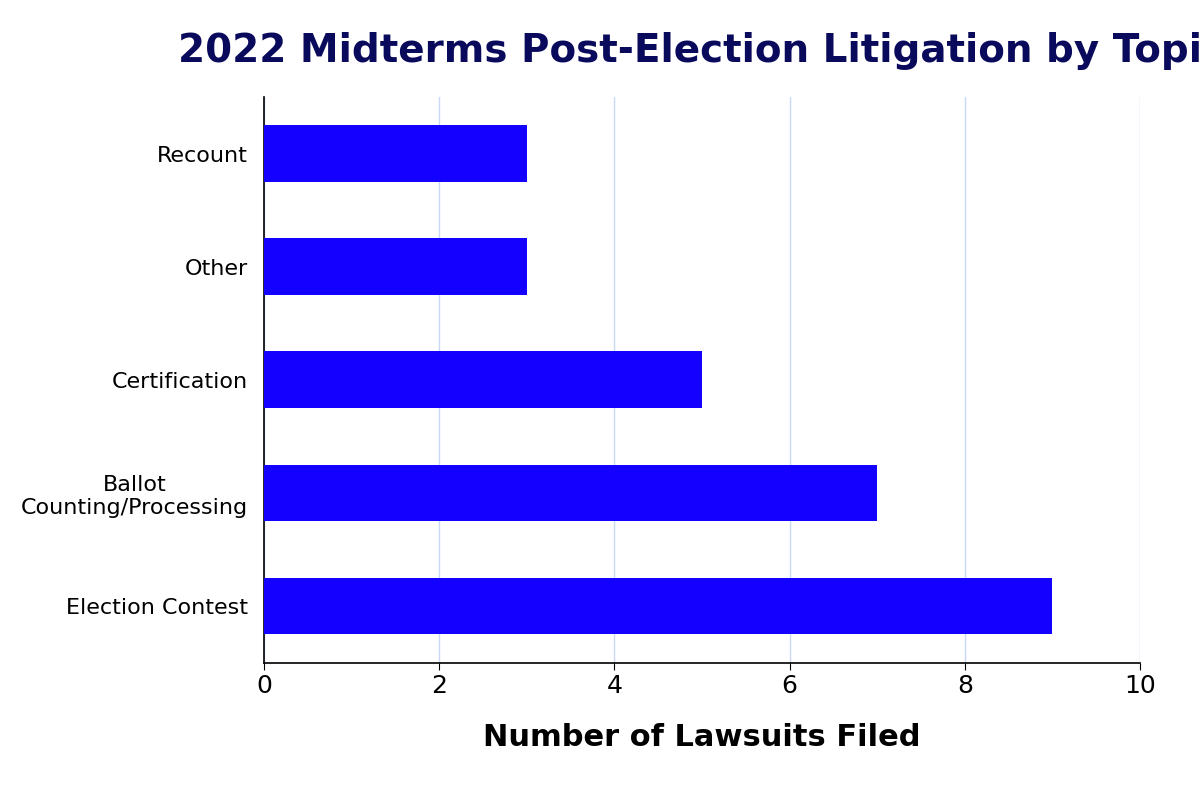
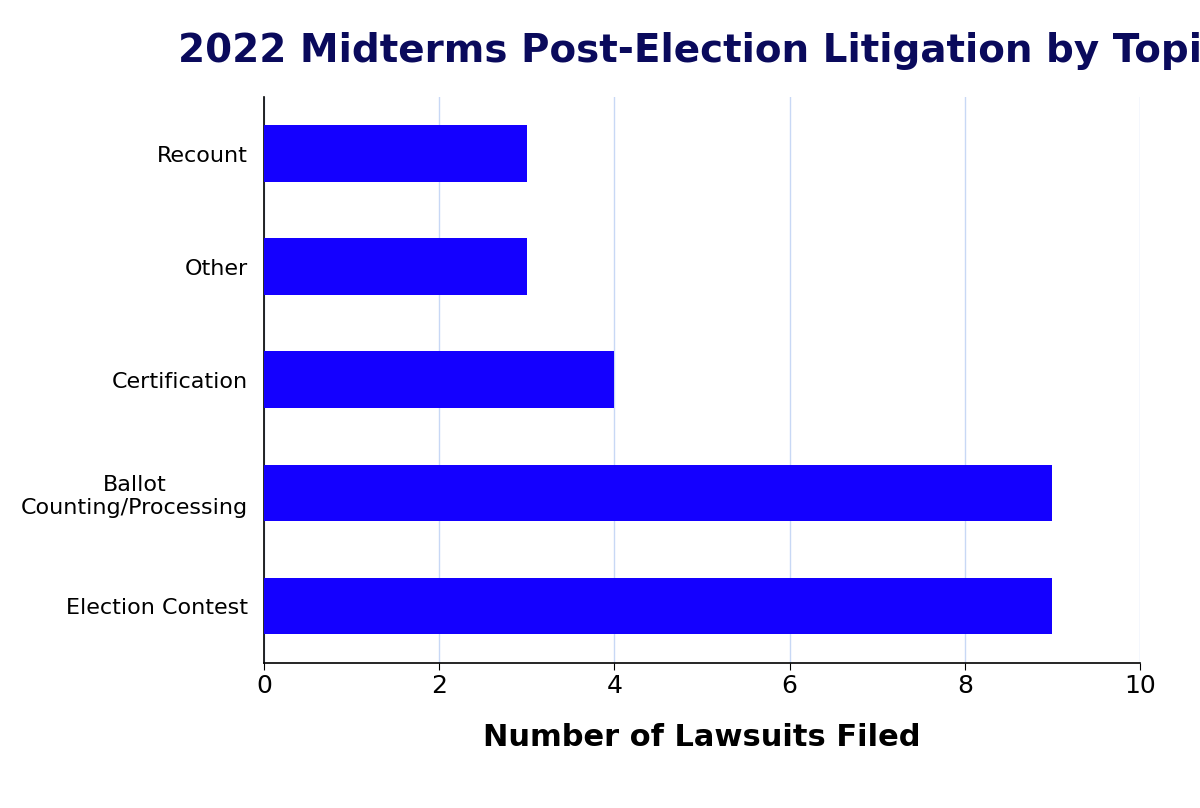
Certification: 5 -> 4
Ballot Counting/Processing: 7 -> 9
